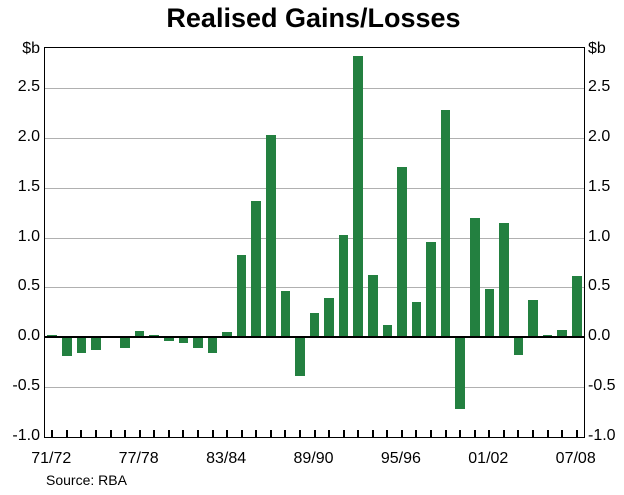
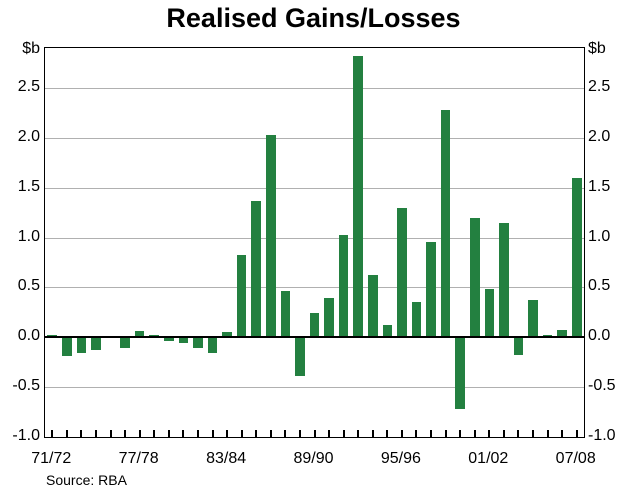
95/96: 1.7 -> 1.3
07/08: 0.6 -> 1.6
